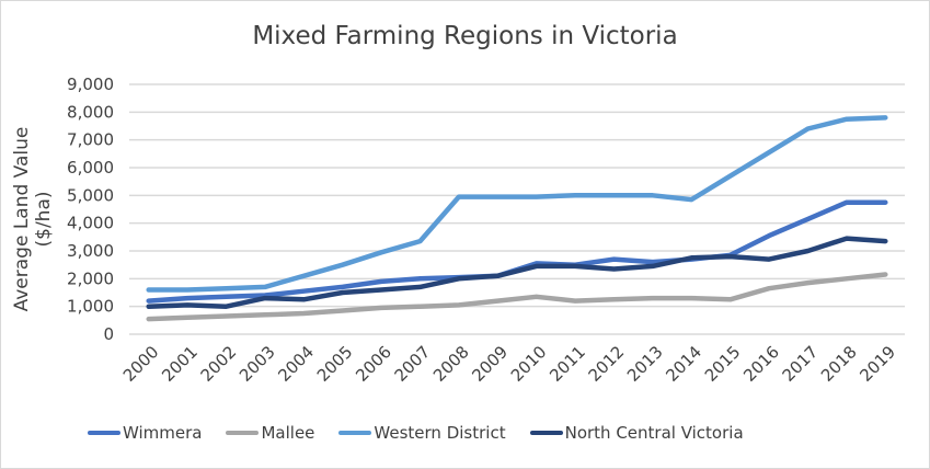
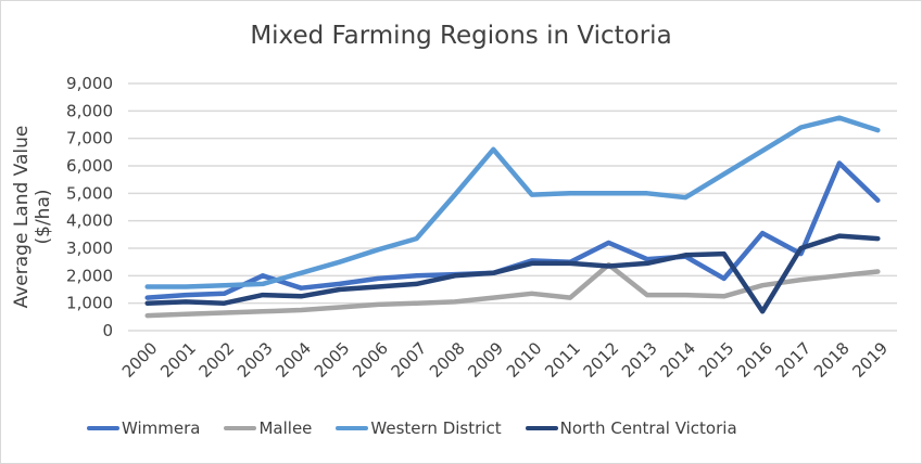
Wimmera/2003: 1400 -> 2000
Western District/2009: 5000 -> 6600
Wimmera/2012: 2700 -> 3200
Mallee/2012: 1200 -> 2400
Wimmera/2015: 2800 -> 1900
North Central Victoria/2016: 2700 -> 700
Wimmera/2017: 4200 -> 2800
Wimmera/2018: 4800 -> 6100
Western District/2019: 7800 -> 7300
